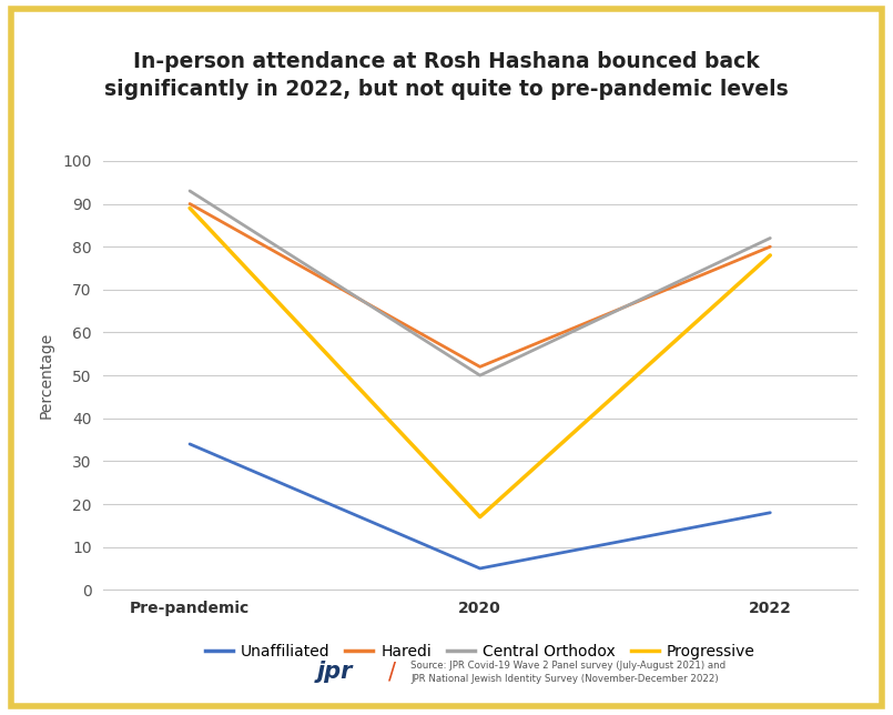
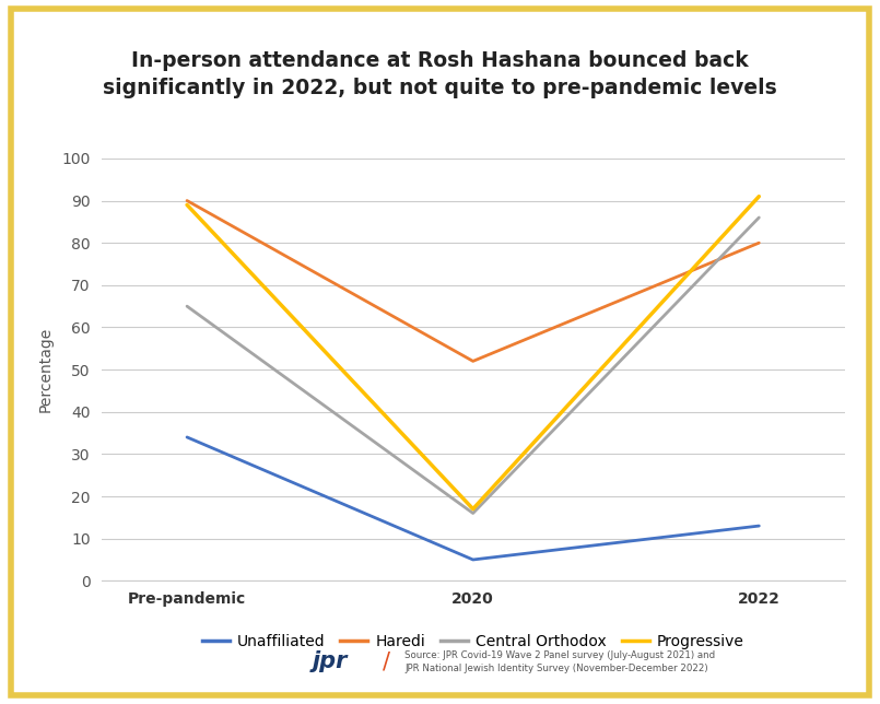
Central Orthodox/Pre-pandemic: 93 -> 65
Central Orthodox/2020: 50 -> 16
Unaffiliated/2022: 18 -> 13
Central Orthodox/2022: 82 -> 86
Progressive/2022: 78 -> 91
